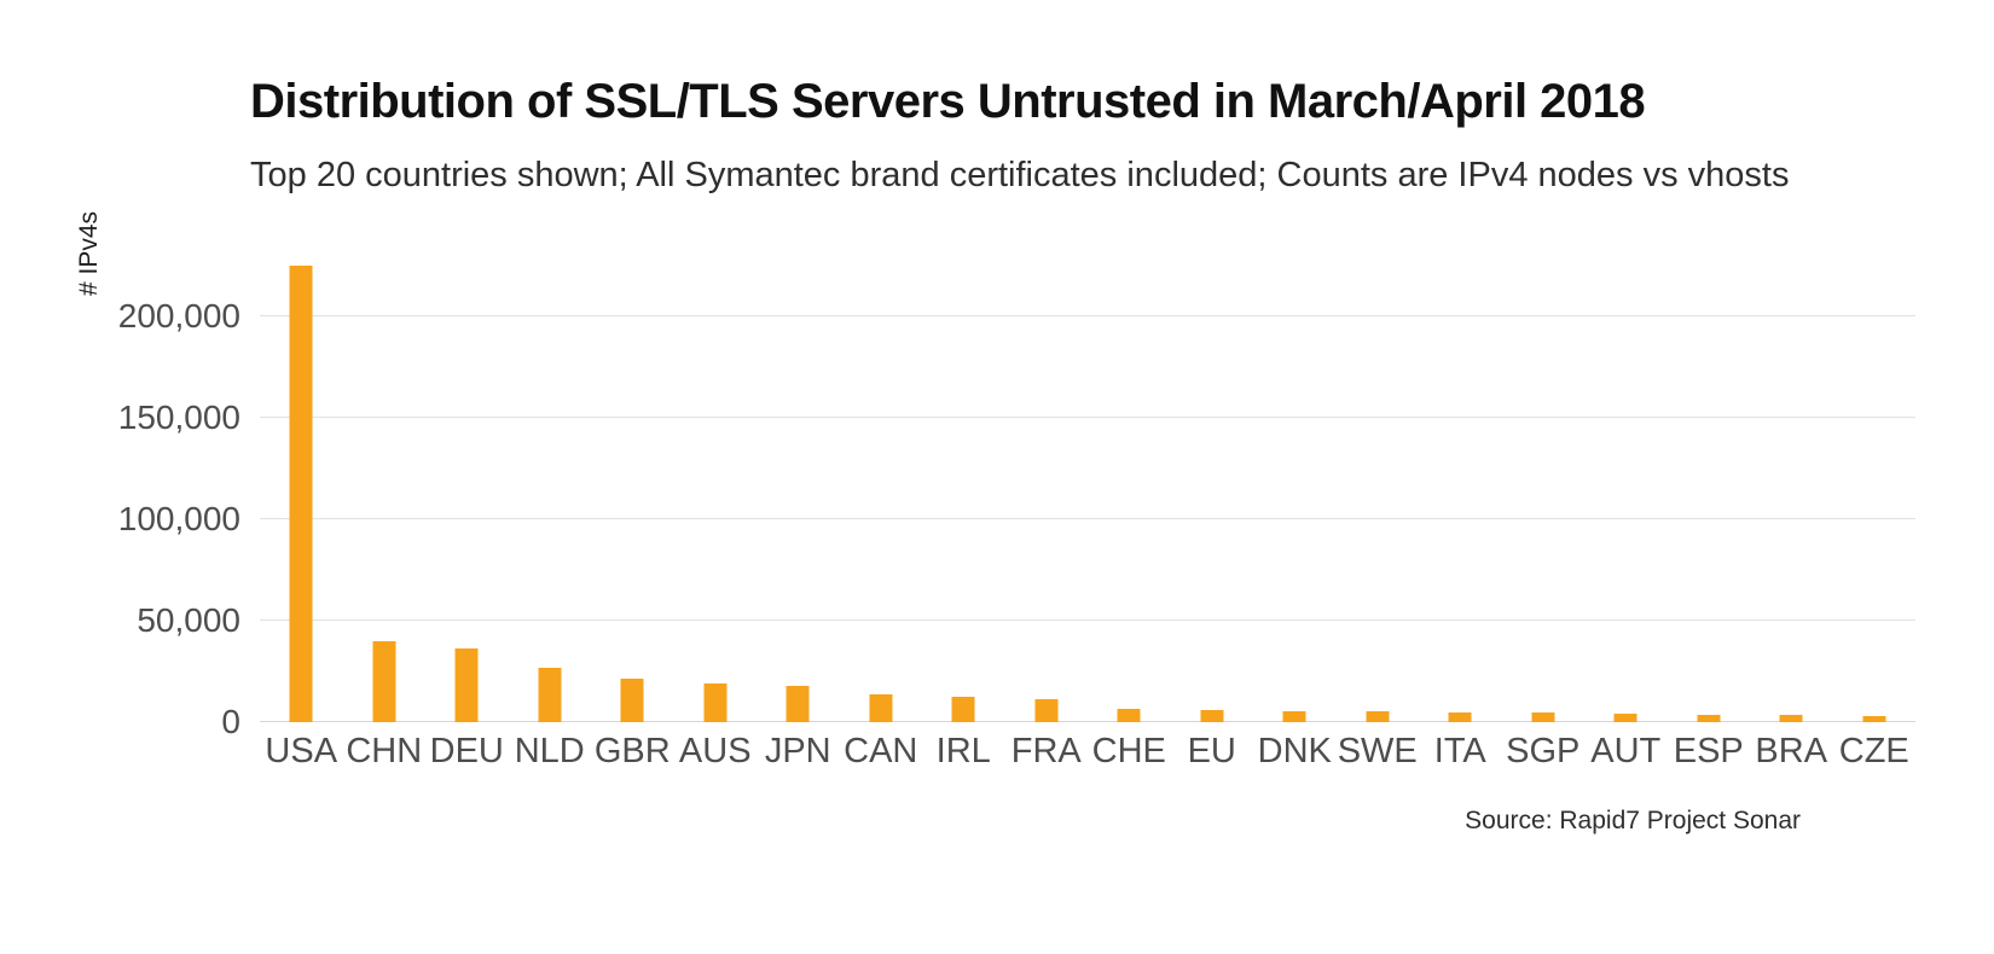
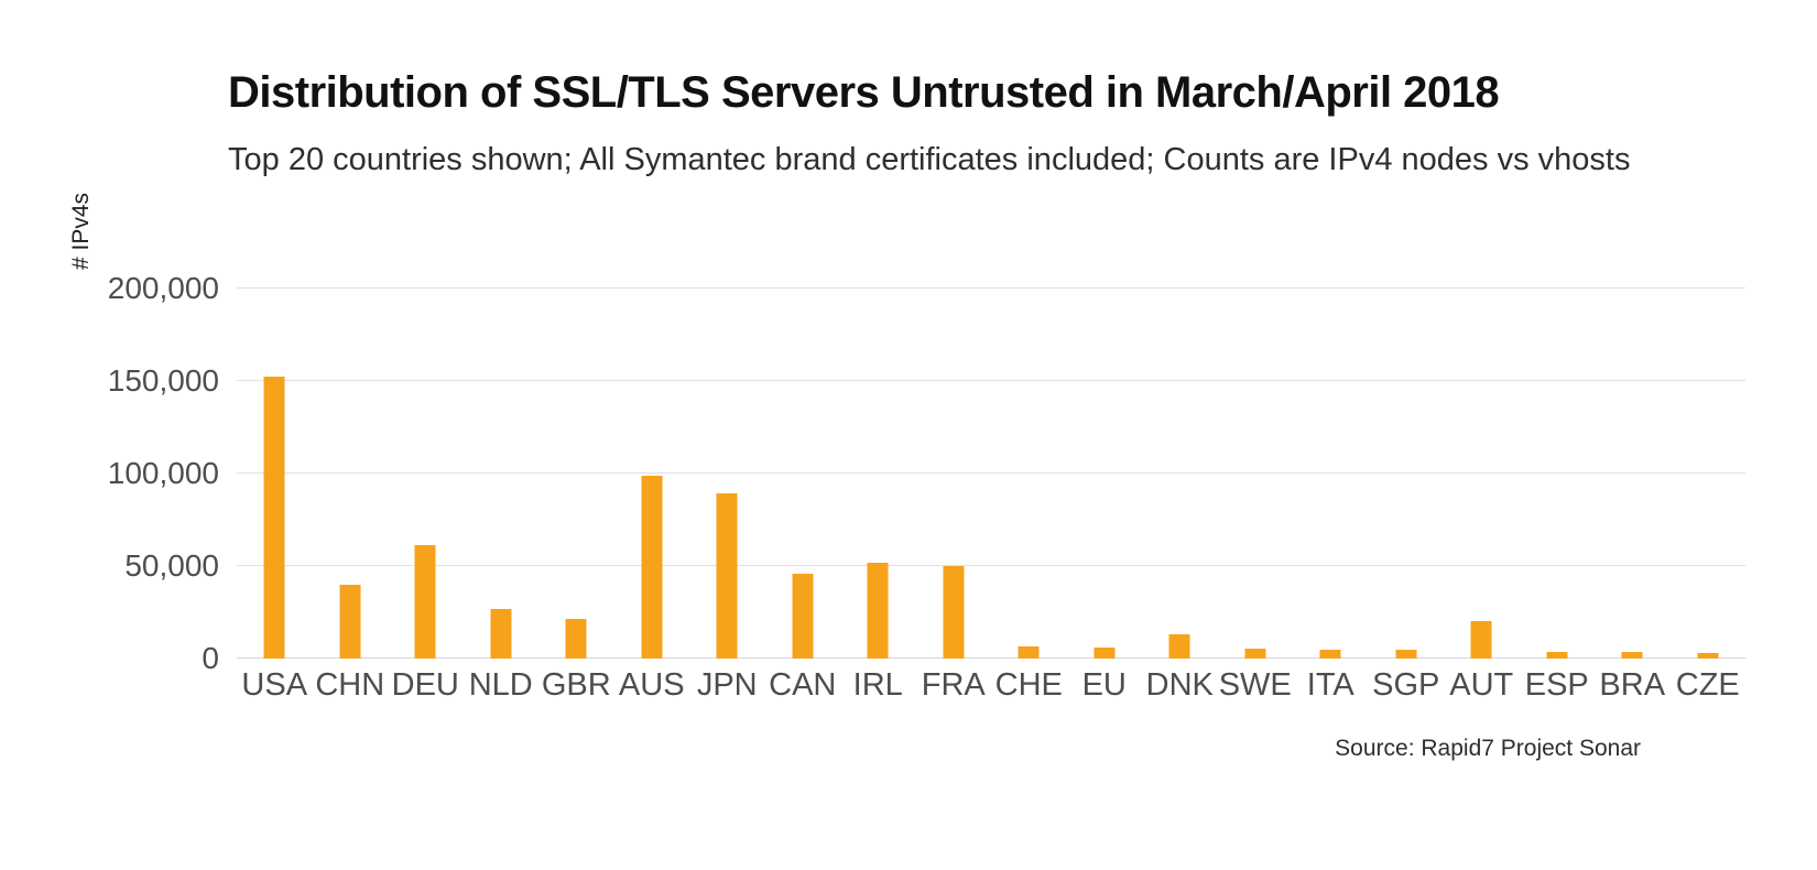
USA: 225000 -> 152000
DEU: 36000 -> 61000
AUS: 19000 -> 99000
JPN: 18000 -> 89000
CAN: 14000 -> 46000
IRL: 12000 -> 52000
FRA: 12000 -> 50000
DNK: 6000 -> 13000
AUT: 4000 -> 20000
